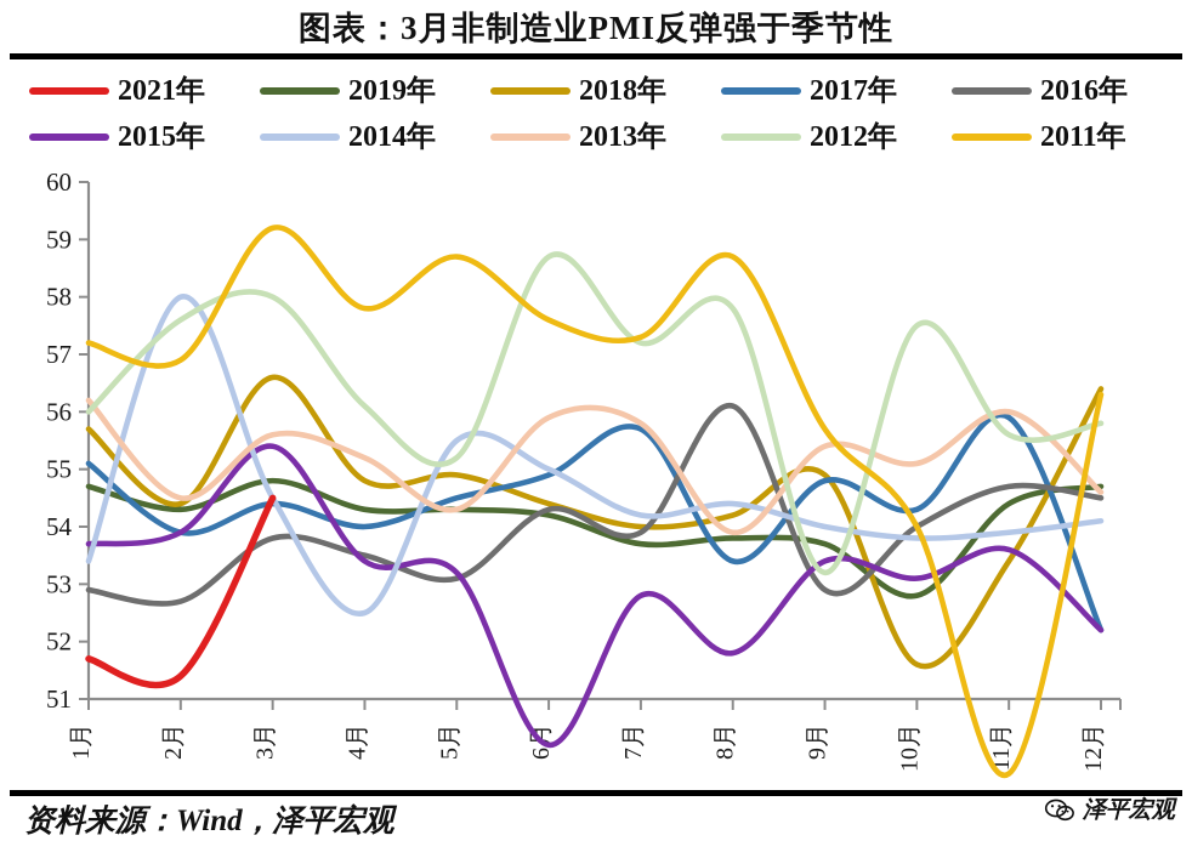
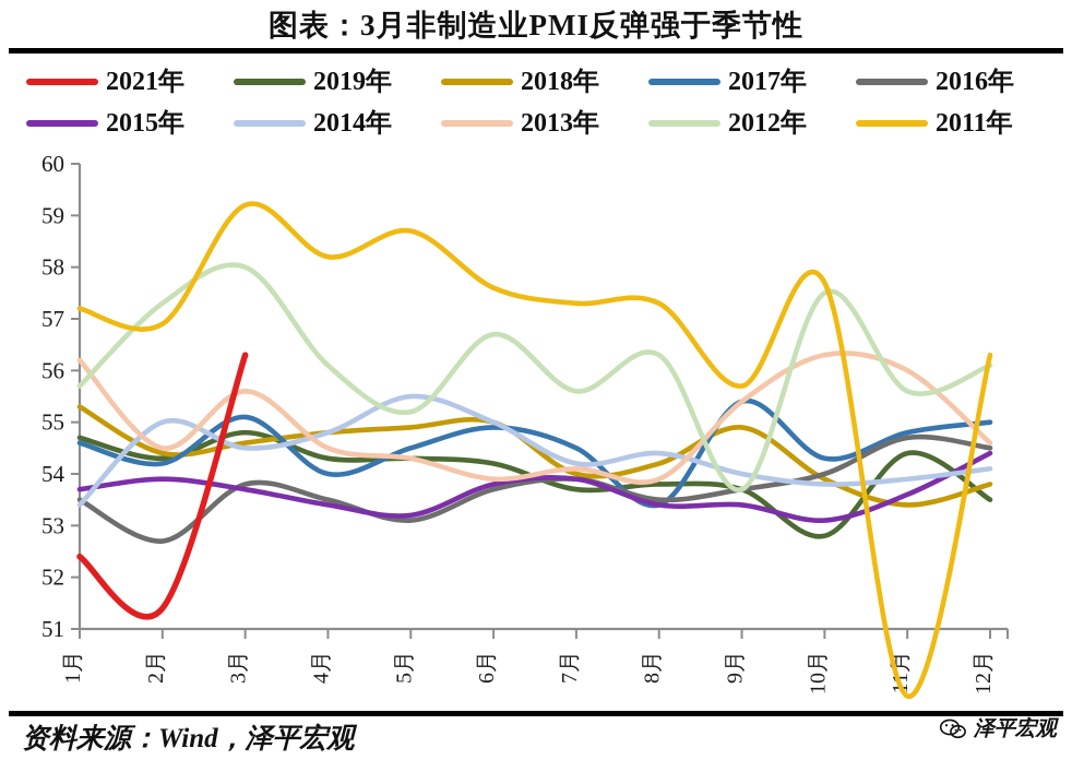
2021年/1月: 51.7 -> 52.4
2018年/1月: 55.7 -> 55.3
2017年/1月: 55.1 -> 54.6
2016年/1月: 52.9 -> 53.5
2012年/1月: 56.0 -> 55.7
2017年/2月: 53.9 -> 54.2
2014年/2月: 58.0 -> 55.0
2012年/2月: 57.6 -> 57.3
2021年/3月: 54.5 -> 56.3
2018年/3月: 56.6 -> 54.6
2017年/3月: 54.4 -> 55.1
2015年/3月: 55.4 -> 53.7
2014年/4月: 52.5 -> 54.8
2013年/4月: 55.2 -> 54.5
2011年/4月: 57.8 -> 58.2
2018年/6月: 54.4 -> 55.0
2016年/6月: 54.3 -> 53.7
2015年/6月: 50.2 -> 53.8
2013年/6月: 55.9 -> 53.9
2012年/6月: 58.7 -> 56.7
2017年/7月: 55.7 -> 54.5
2015年/7月: 52.8 -> 53.9
2013年/7月: 55.8 -> 54.1
2012年/7月: 57.2 -> 55.6
2016年/8月: 56.1 -> 53.5
2015年/8月: 51.8 -> 53.4
2012年/8月: 57.8 -> 56.3
2011年/8月: 58.7 -> 57.3
2017年/9月: 54.8 -> 55.4
2016年/9月: 52.9 -> 53.7
2012年/9月: 53.2 -> 53.7
2018年/10月: 51.6 -> 53.9
2013年/10月: 55.1 -> 56.3
2011年/10月: 54.0 -> 57.7
2017年/11月: 55.9 -> 54.8
2019年/12月: 54.7 -> 53.5
2018年/12月: 56.4 -> 53.8
2017年/12月: 52.2 -> 55.0
2015年/12月: 52.2 -> 54.4
2012年/12月: 55.8 -> 56.1
